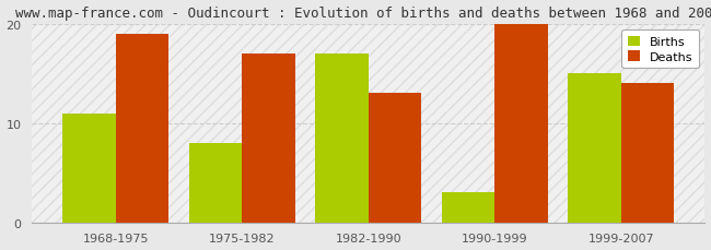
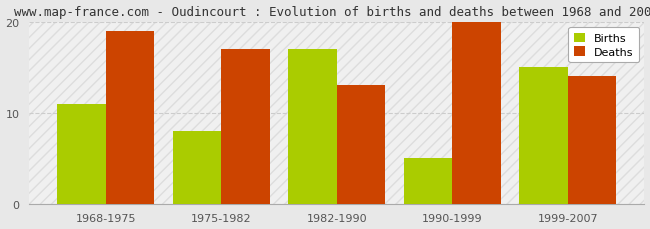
Births/1990-1999: 3 -> 5
